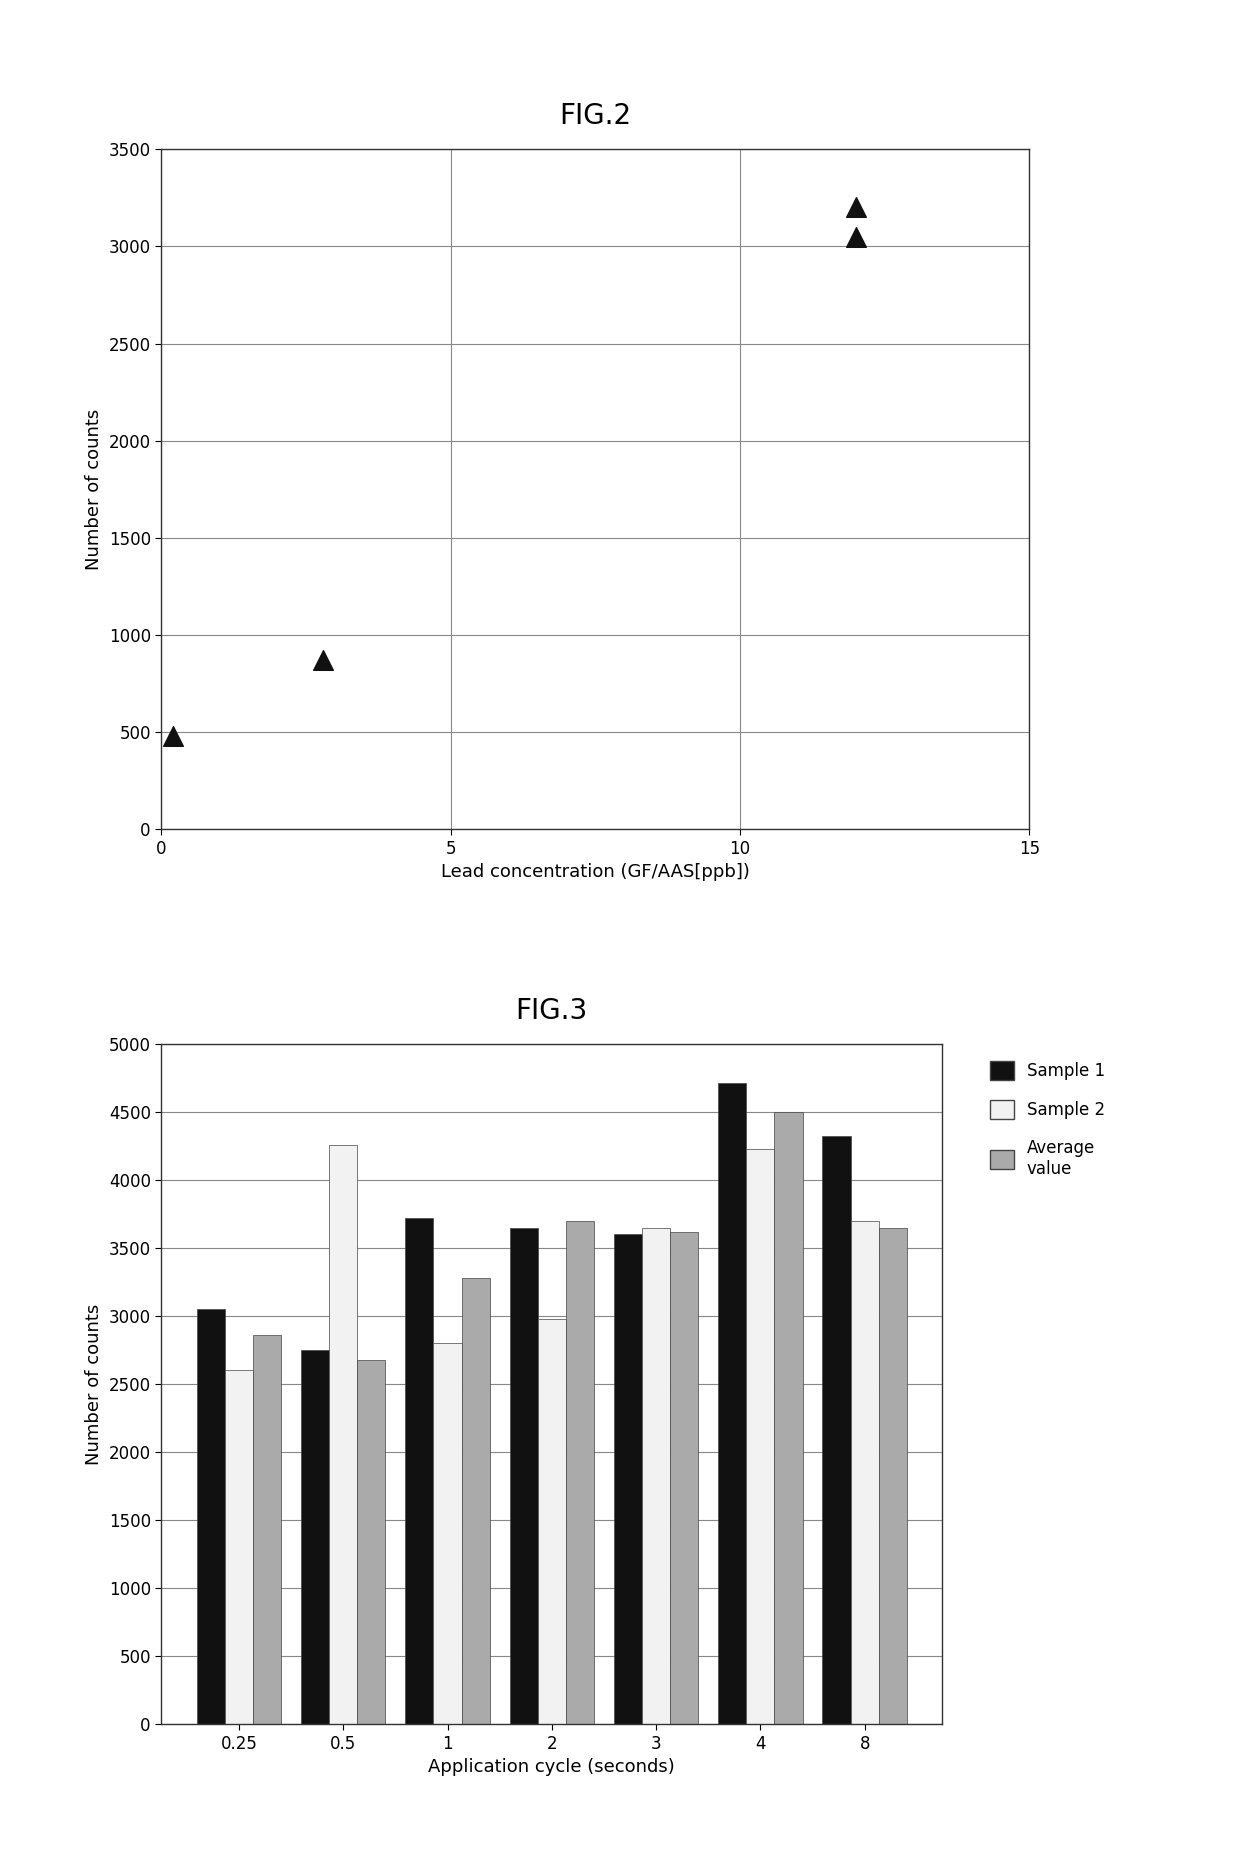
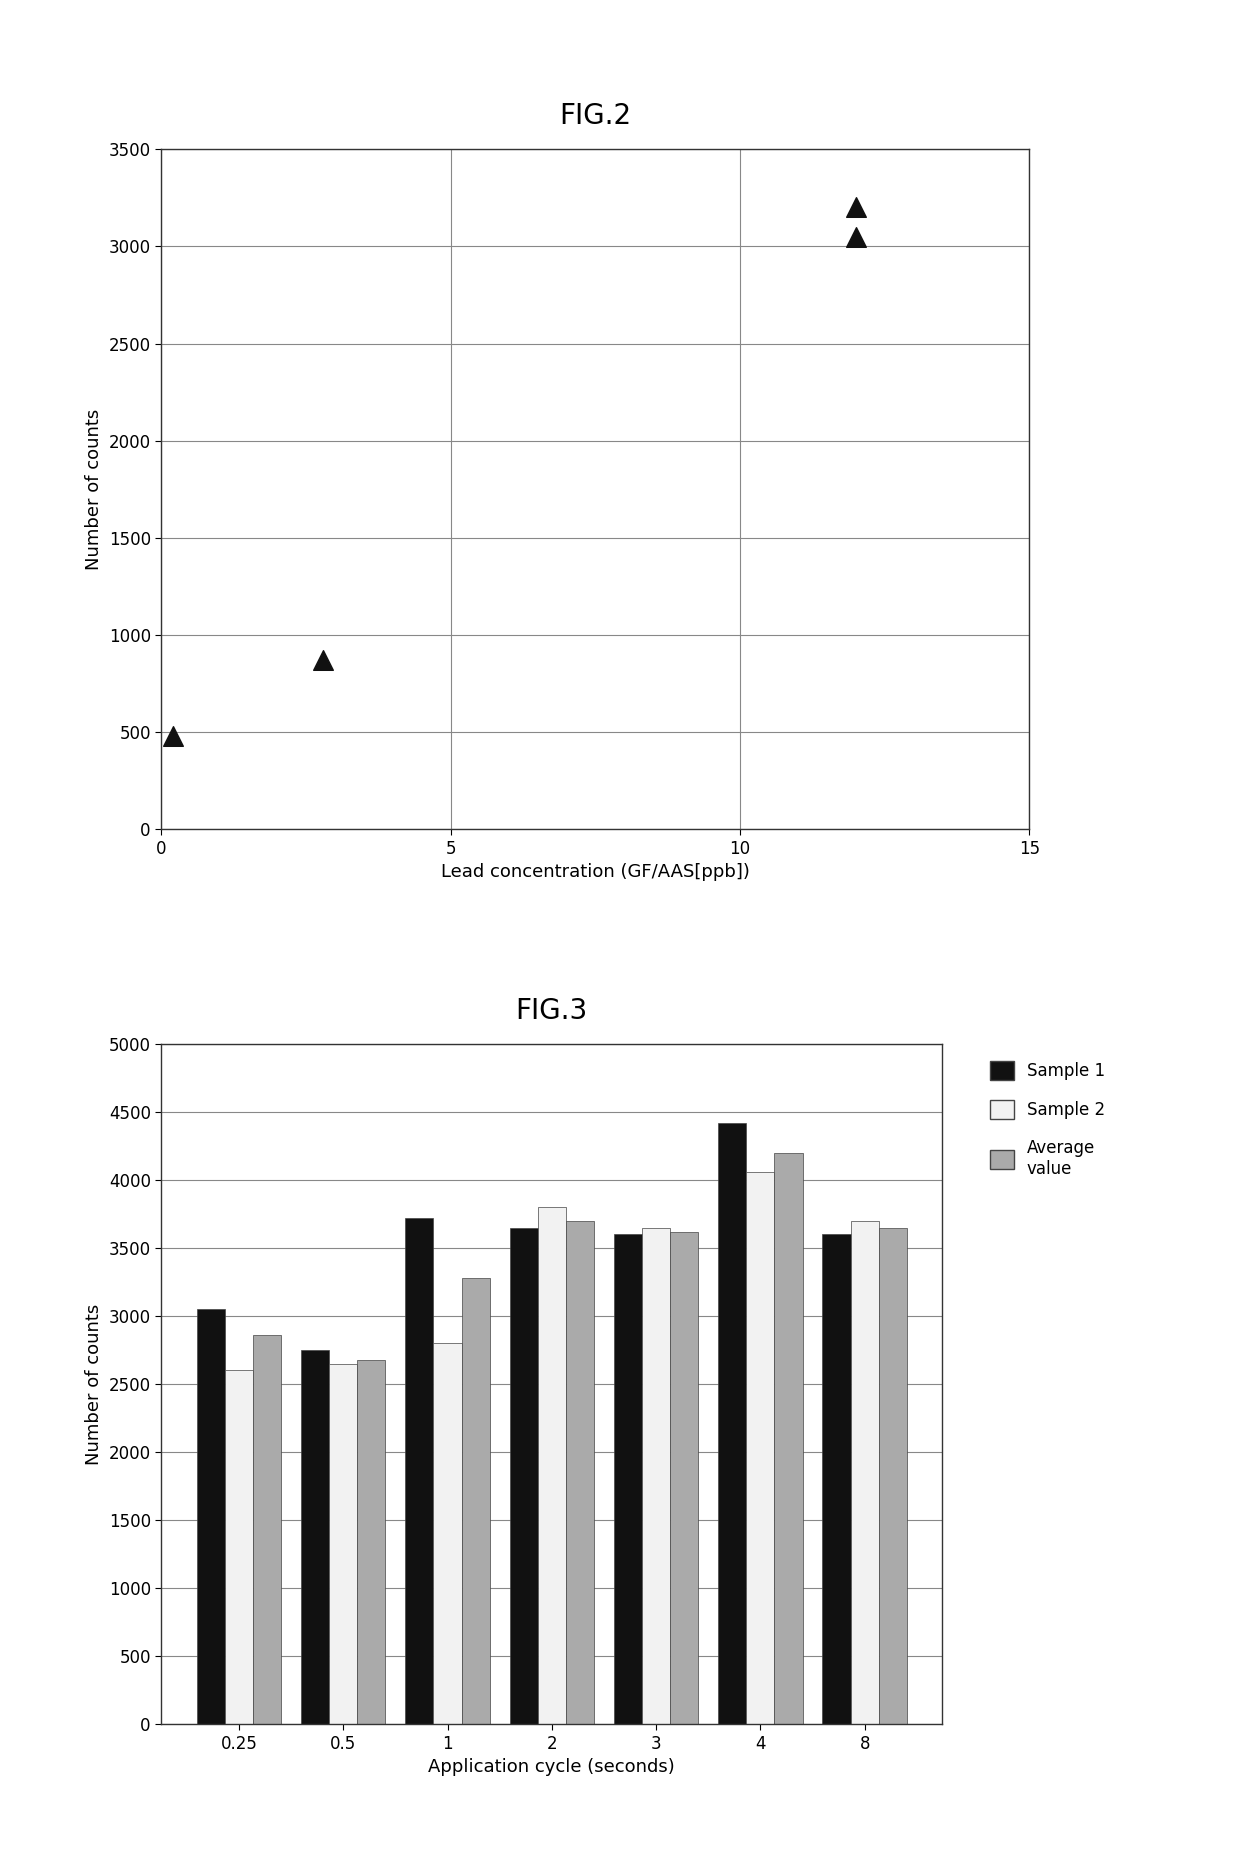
FIG.3/Sample 2/0.5: 4260 -> 2650
FIG.3/Sample 2/2: 2980 -> 3800
FIG.3/Sample 1/4: 4710 -> 4420
FIG.3/Sample 2/4: 4230 -> 4060
FIG.3/Average value/4: 4500 -> 4200
FIG.3/Sample 1/8: 4320 -> 3600
